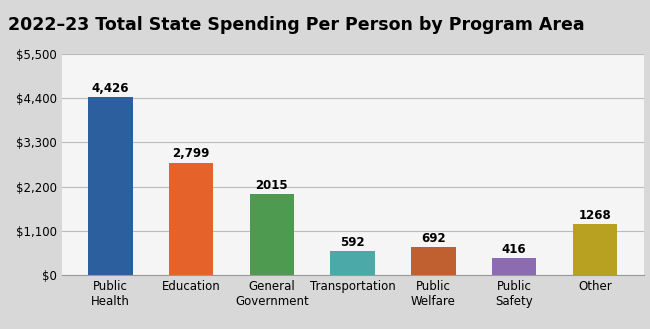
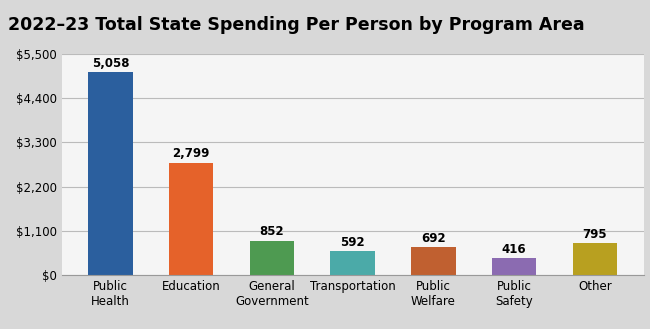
Public Health: 4,426 -> 5,058
General Government: 2015 -> 852
Other: 1268 -> 795
